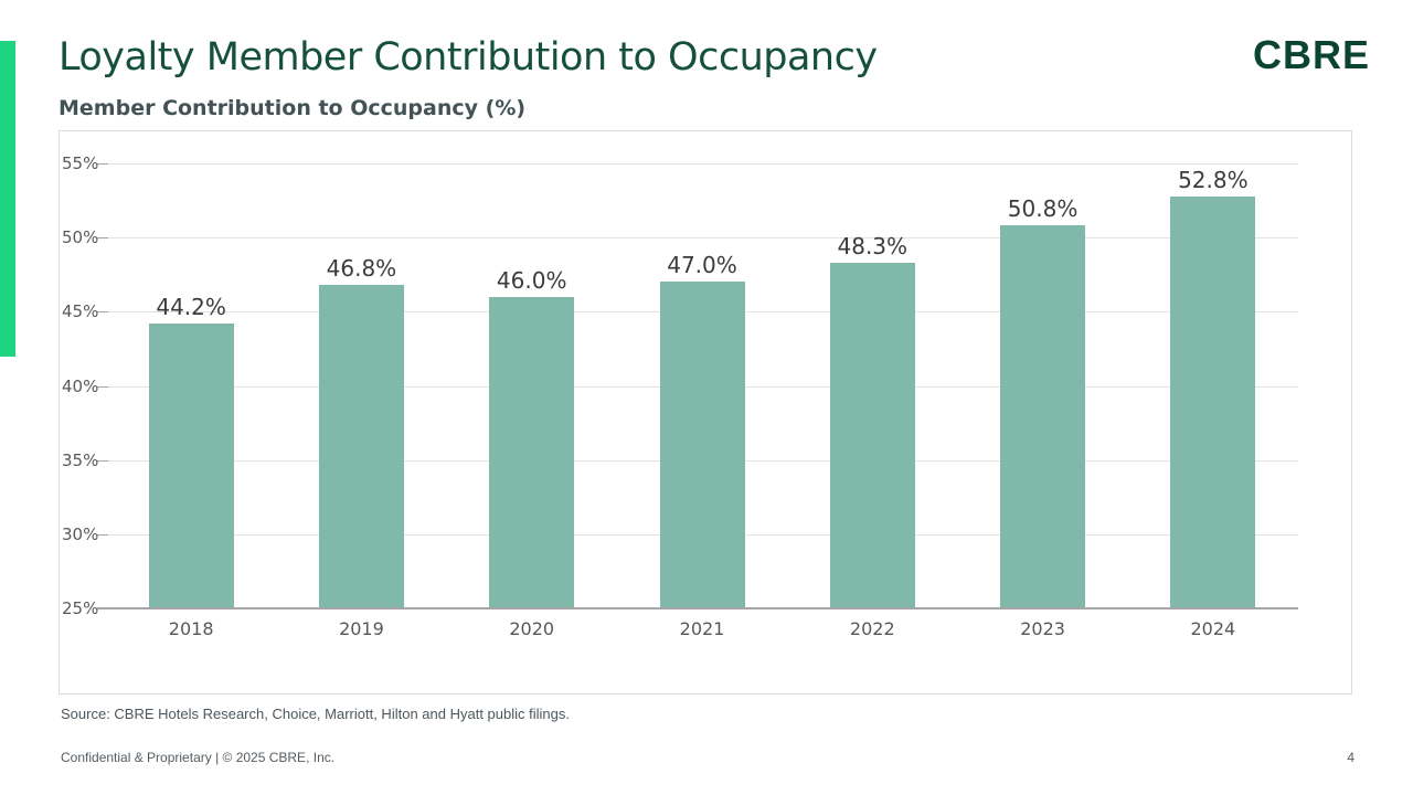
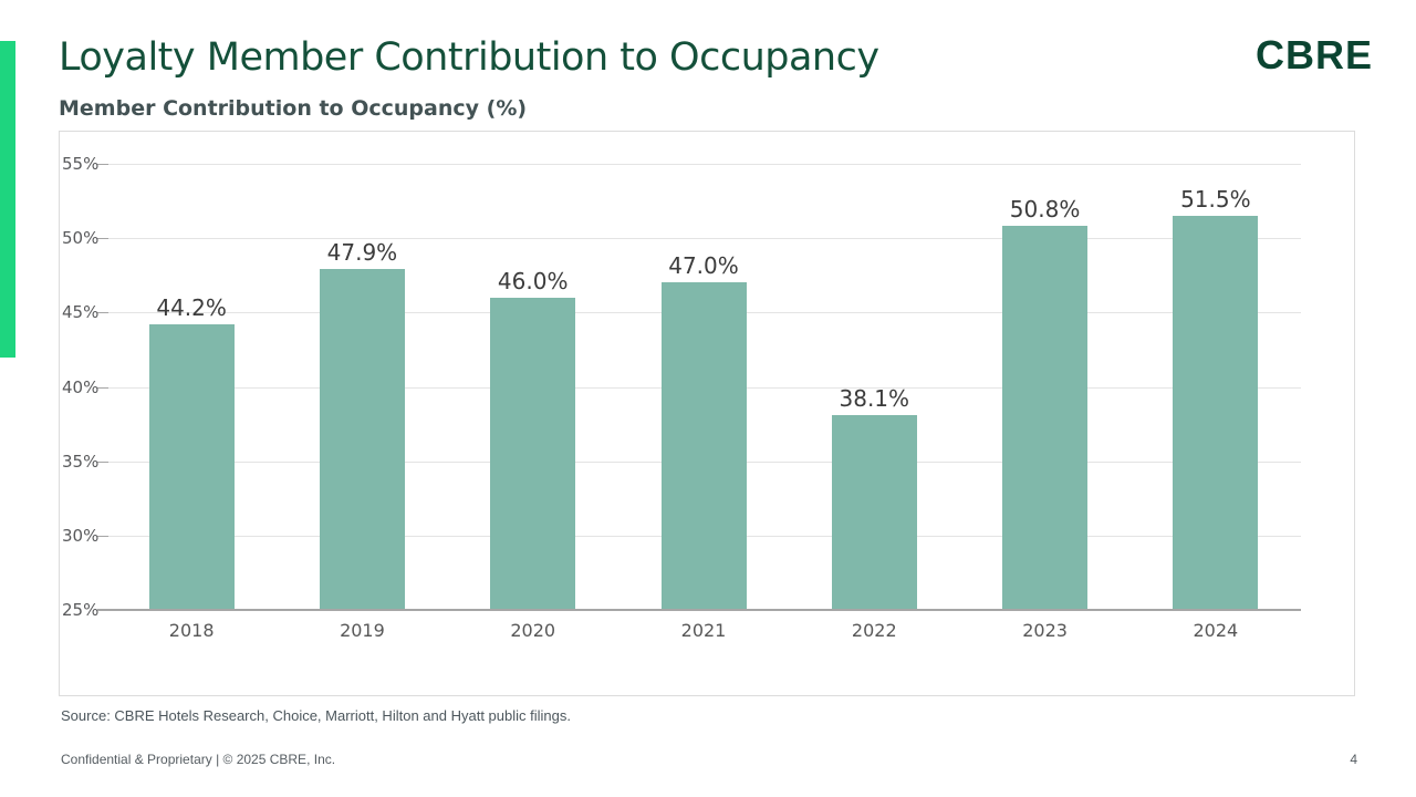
2019: 46.8% -> 47.9%
2022: 48.3% -> 38.1%
2024: 52.8% -> 51.5%
